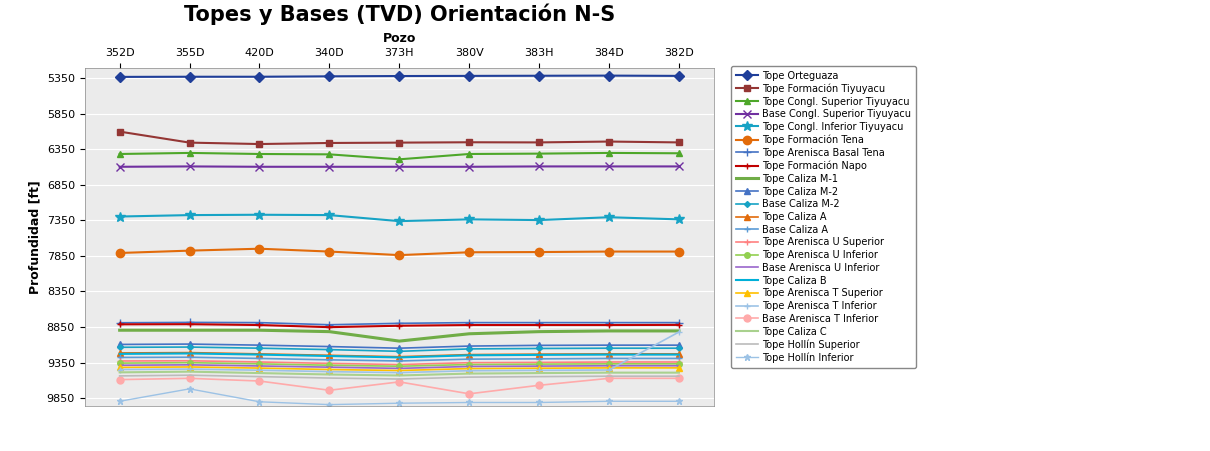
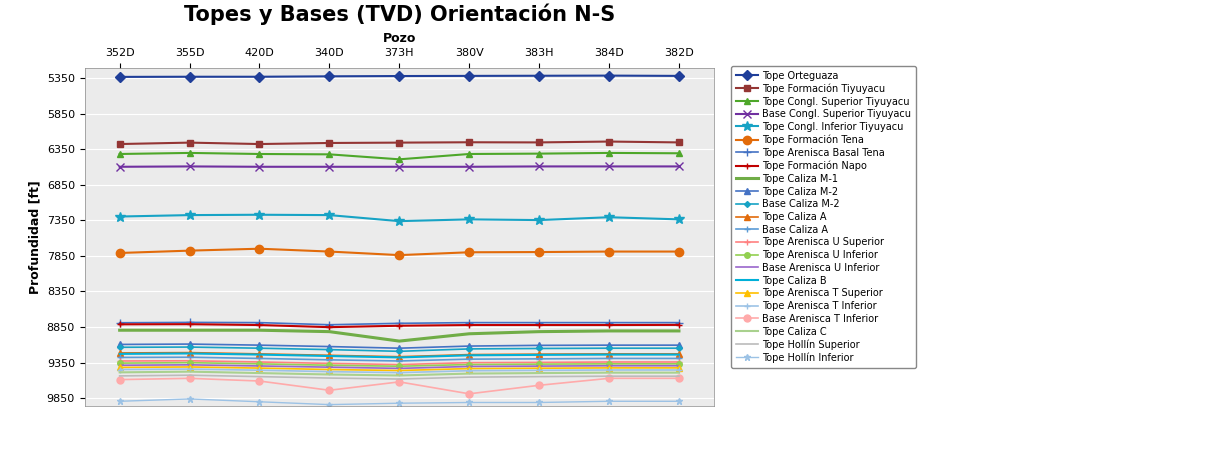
Tope Formación Tiyuyacu/352D: 6100 -> 6280
Tope Hollín Inferior/355D: 9720 -> 9860
Tope Arenisca T Inferior/382D: 8920 -> 9460
